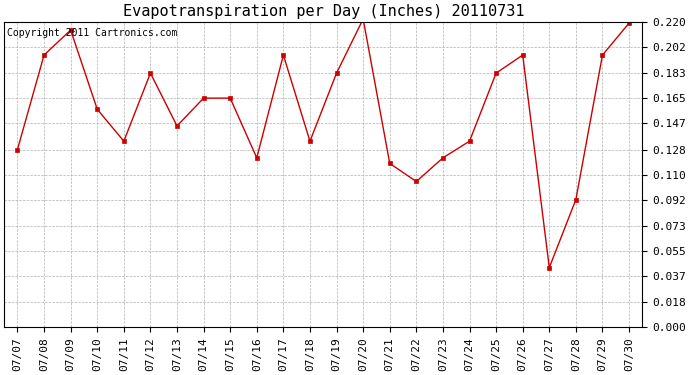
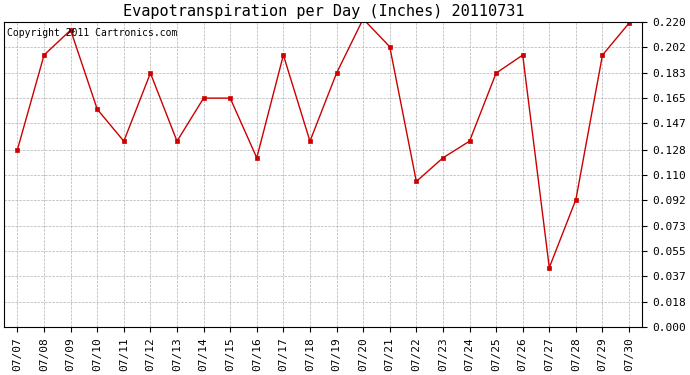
07/13: 0.145 -> 0.134
07/21: 0.118 -> 0.202
